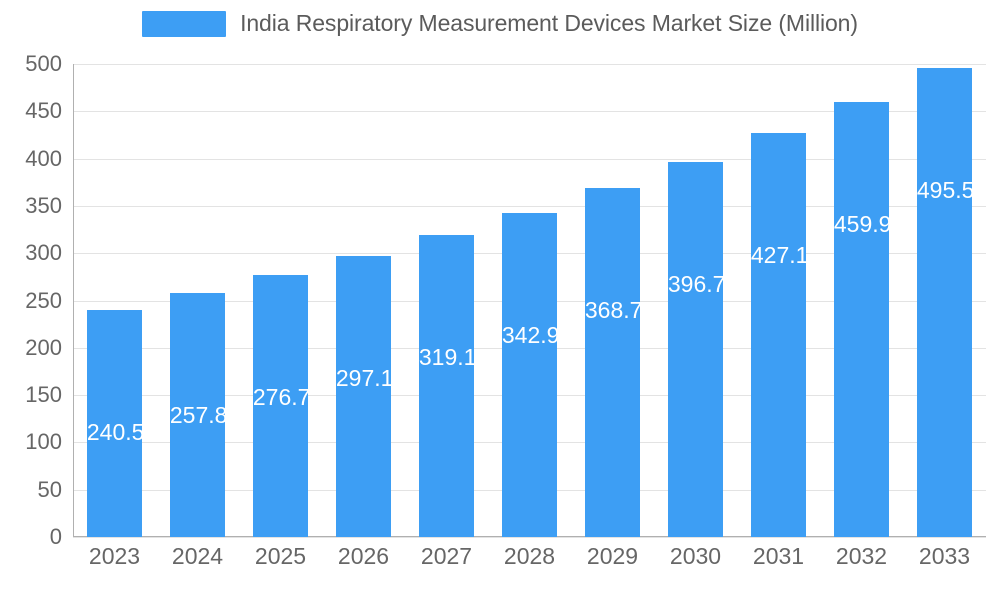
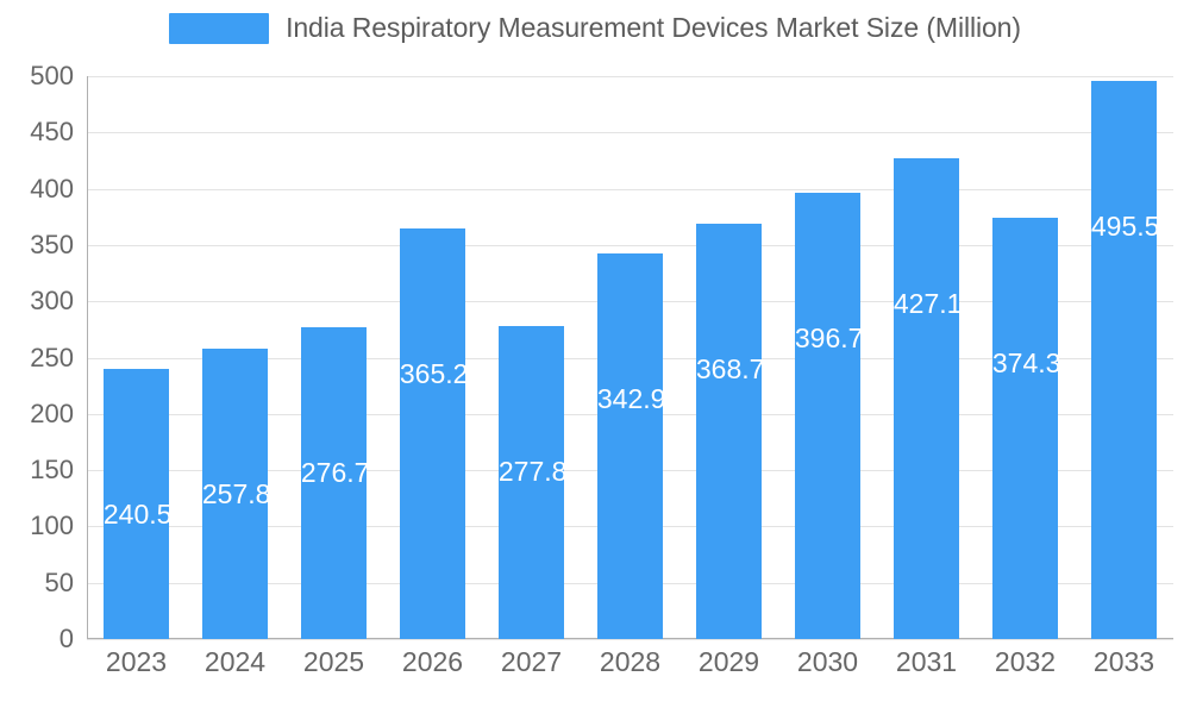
2026: 297.1 -> 365.2
2027: 319.1 -> 277.8
2032: 459.9 -> 374.3
